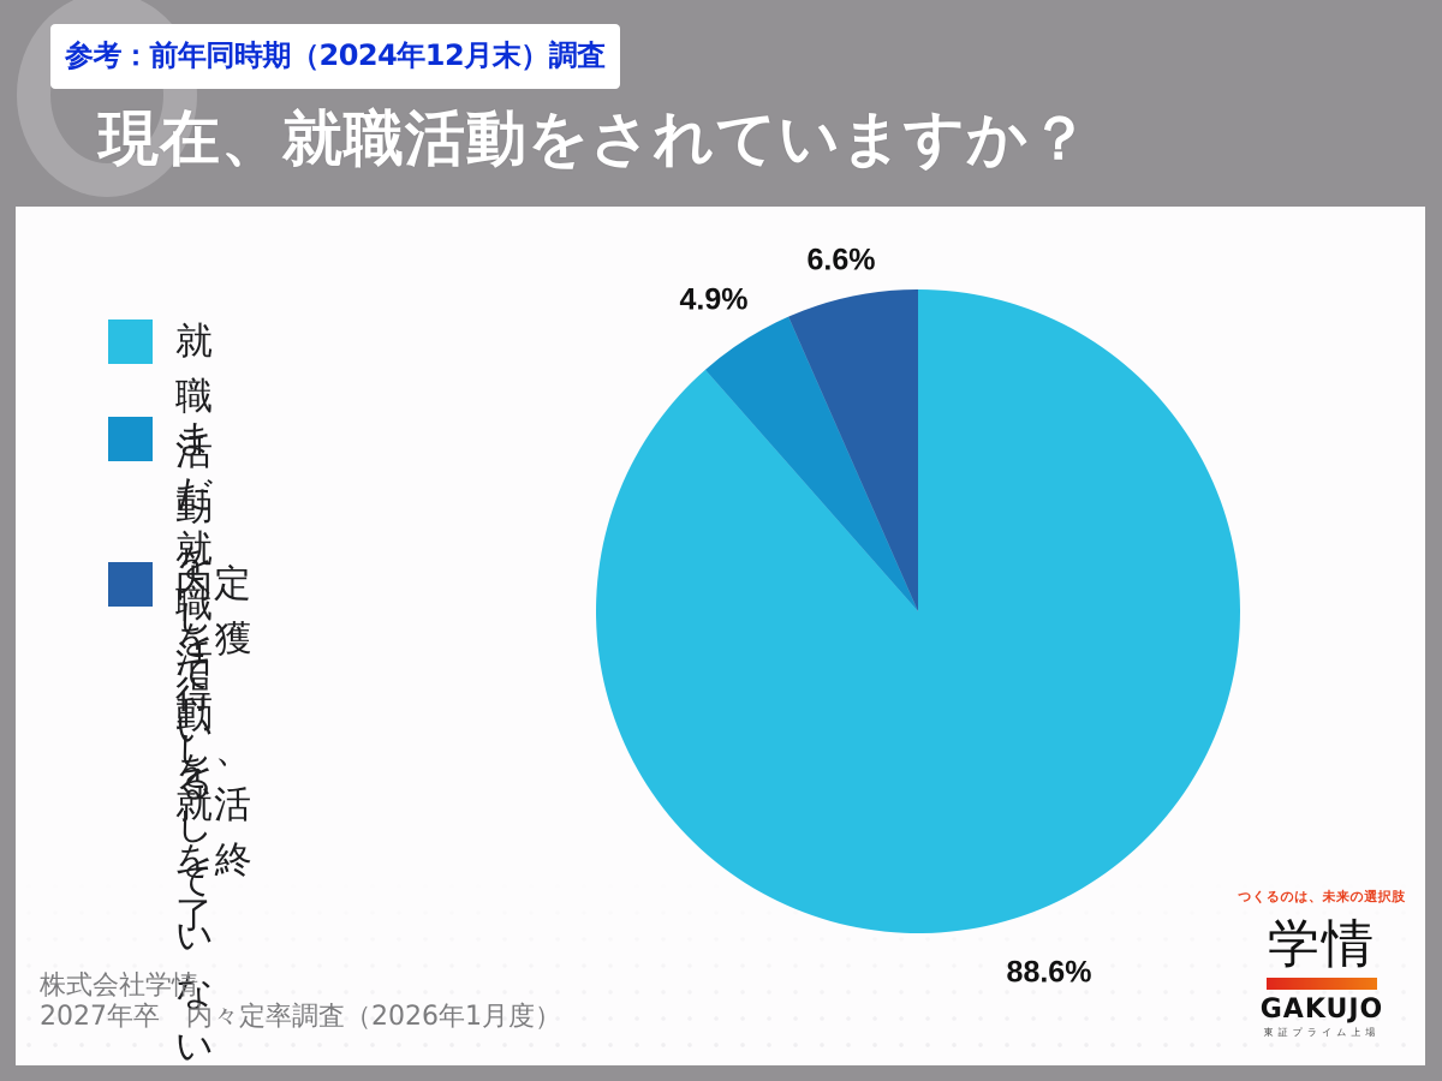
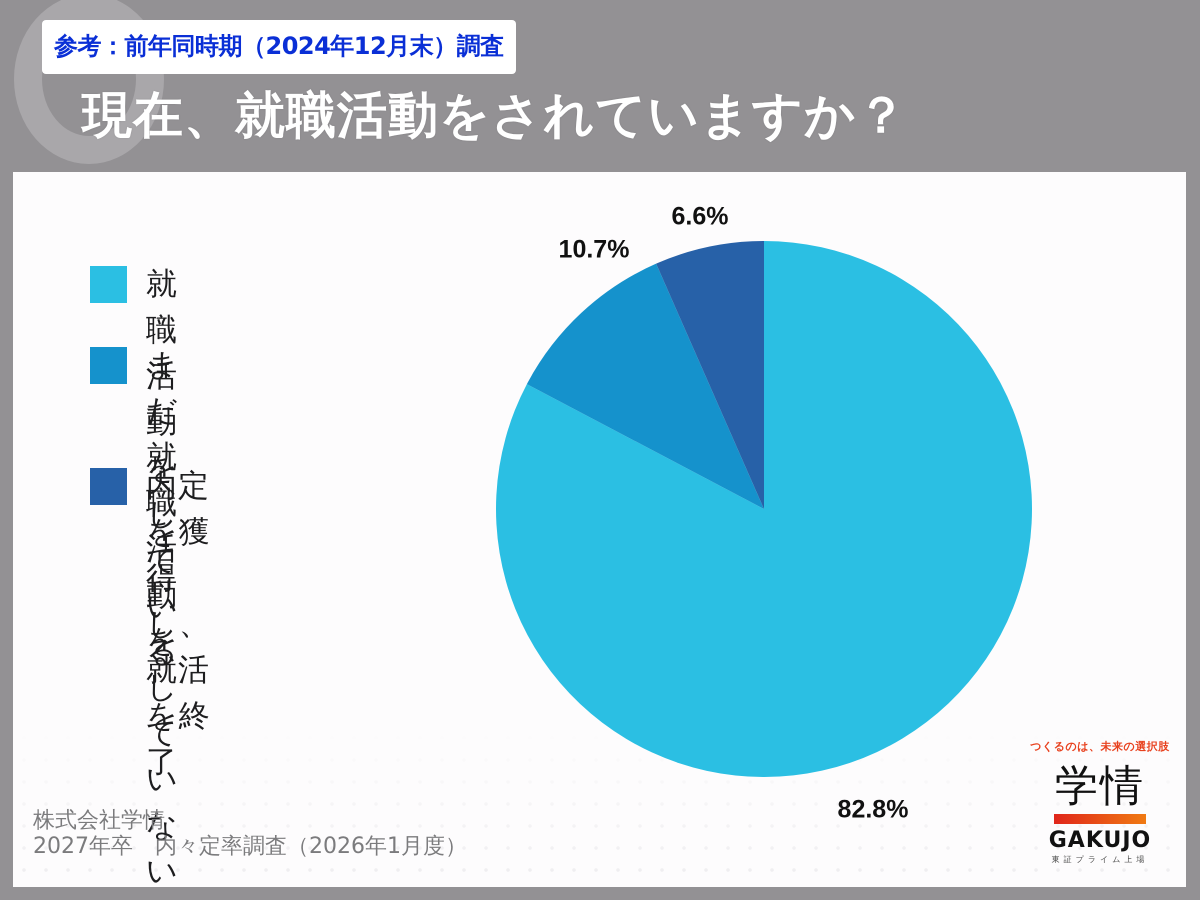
就職活動をしている: 88.6% -> 82.8%
まだ就職活動をしていない: 4.9% -> 10.7%
